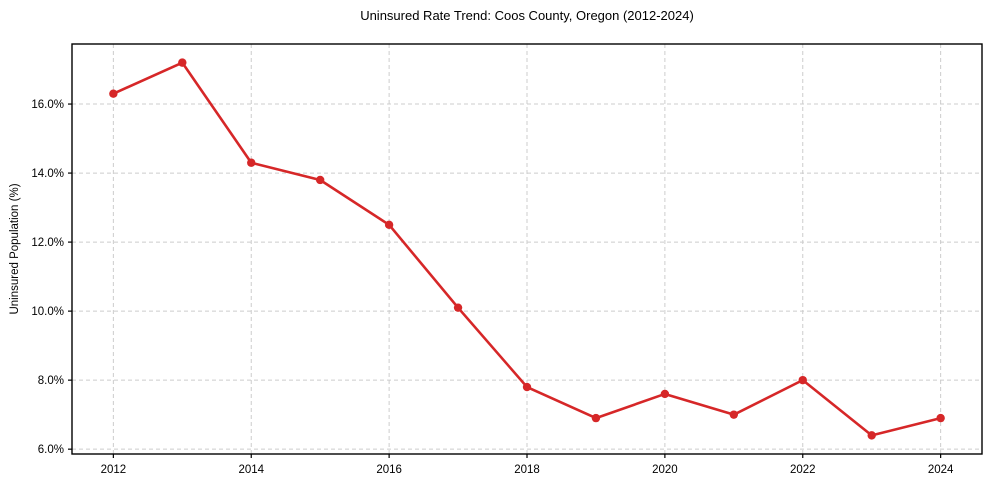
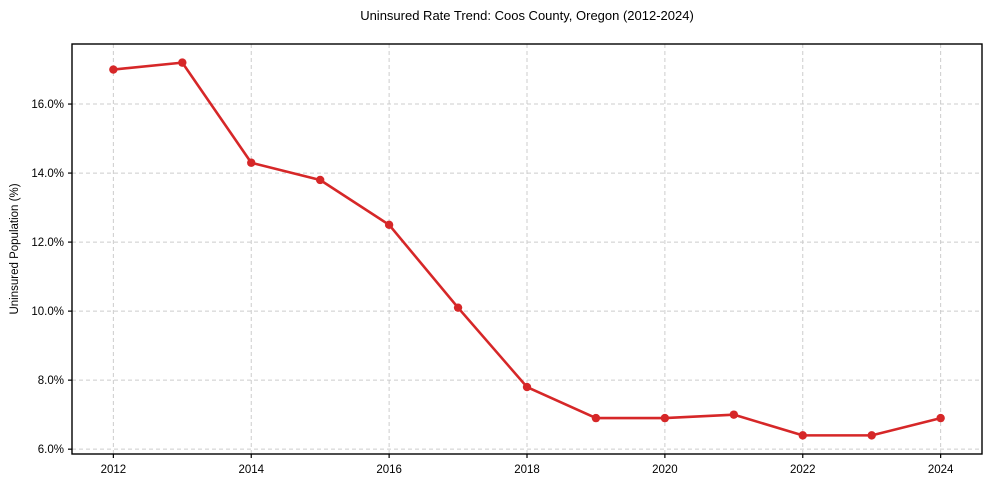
2012: 16.3% -> 17.0%
2020: 7.6% -> 6.9%
2022: 8.0% -> 6.4%
